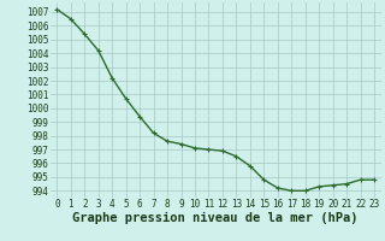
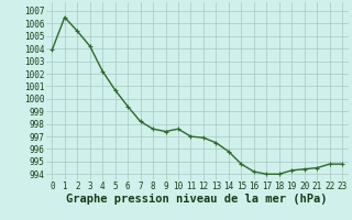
0: 1007.2 -> 1003.9
10: 997.1 -> 997.6
